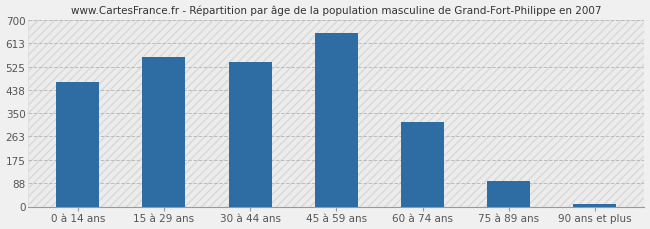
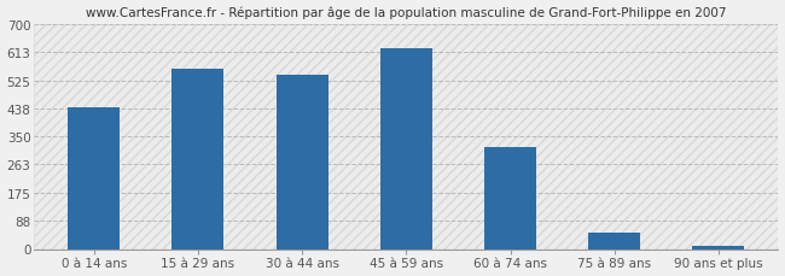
0 à 14 ans: 468 -> 440
45 à 59 ans: 650 -> 625
75 à 89 ans: 95 -> 50
